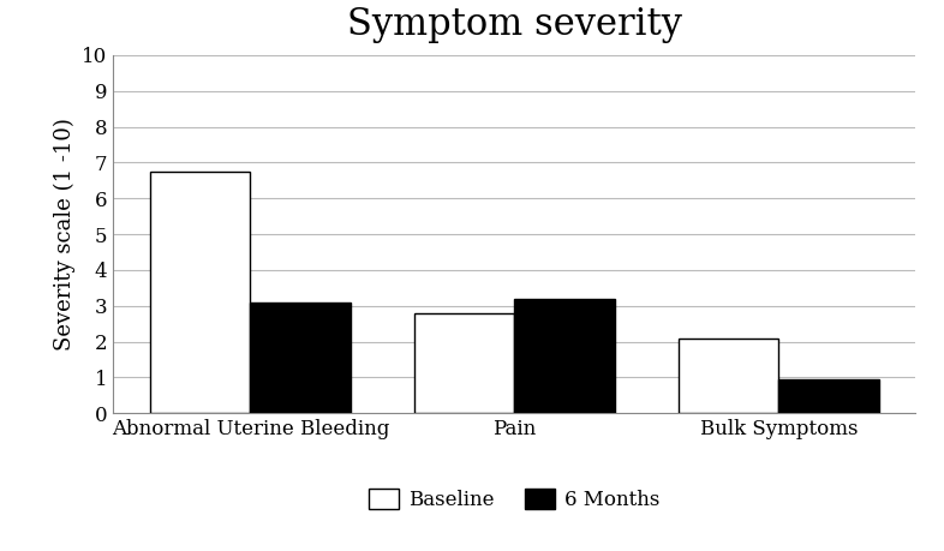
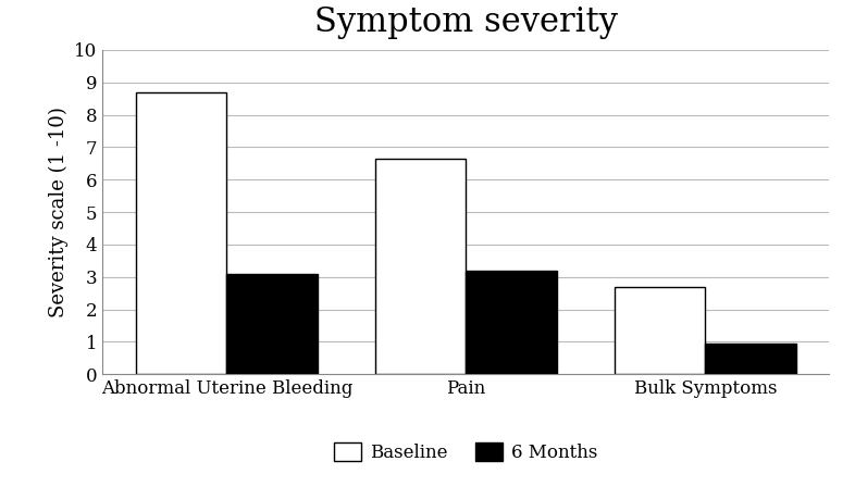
Baseline/Abnormal Uterine Bleeding: 6.75 -> 8.70
Baseline/Pain: 2.80 -> 6.65
Baseline/Bulk Symptoms: 2.10 -> 2.70
